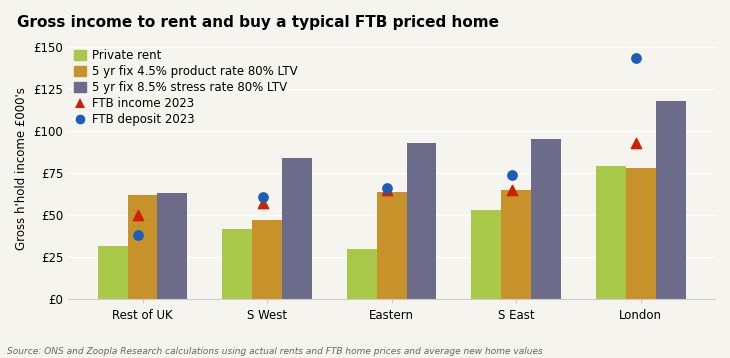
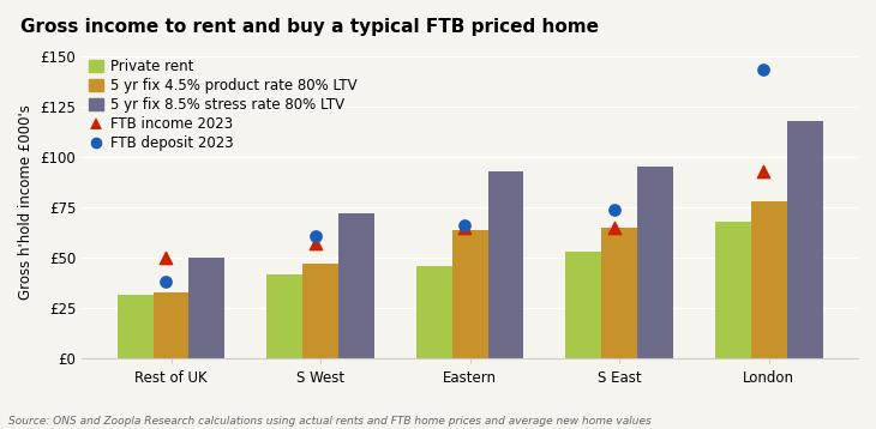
5 yr fix 4.5% product rate 80% LTV/Rest of UK: £62 -> £33
5 yr fix 8.5% stress rate 80% LTV/Rest of UK: £63 -> £50
5 yr fix 8.5% stress rate 80% LTV/S West: £84 -> £72
Private rent/Eastern: £30 -> £46
Private rent/London: £79 -> £68
